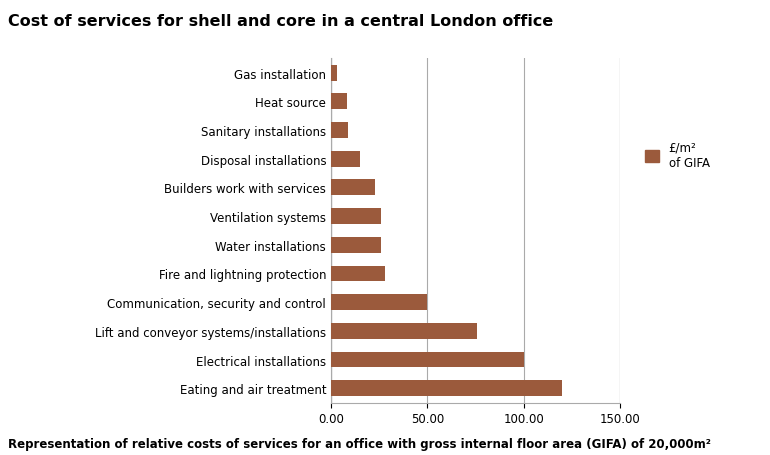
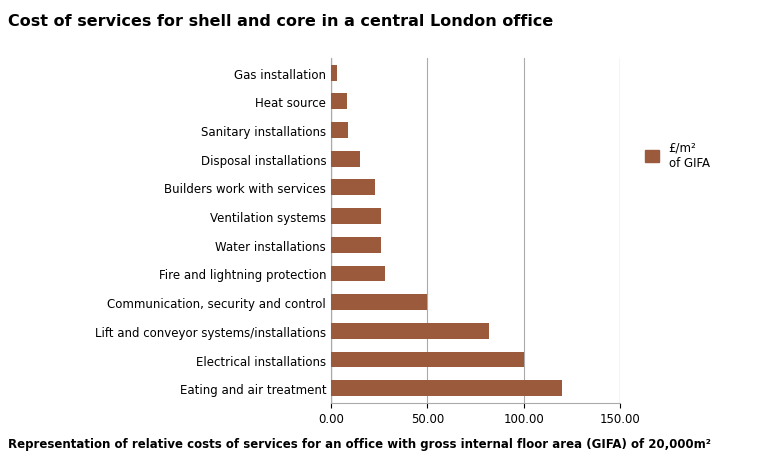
Lift and conveyor systems/installations: 76 -> 82
